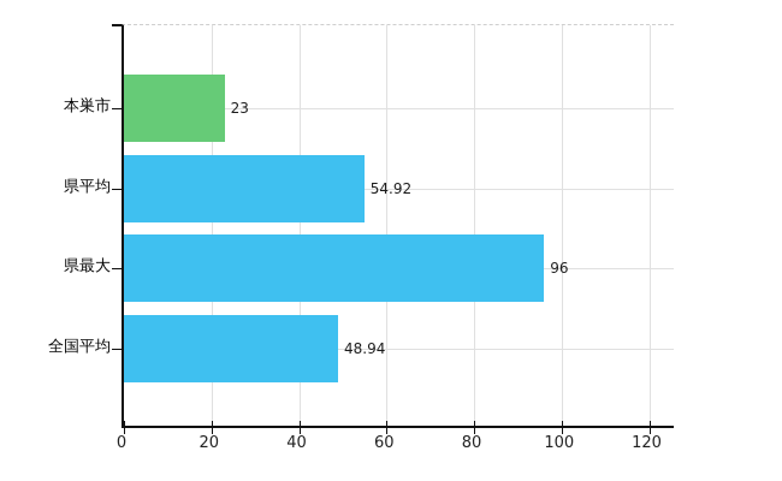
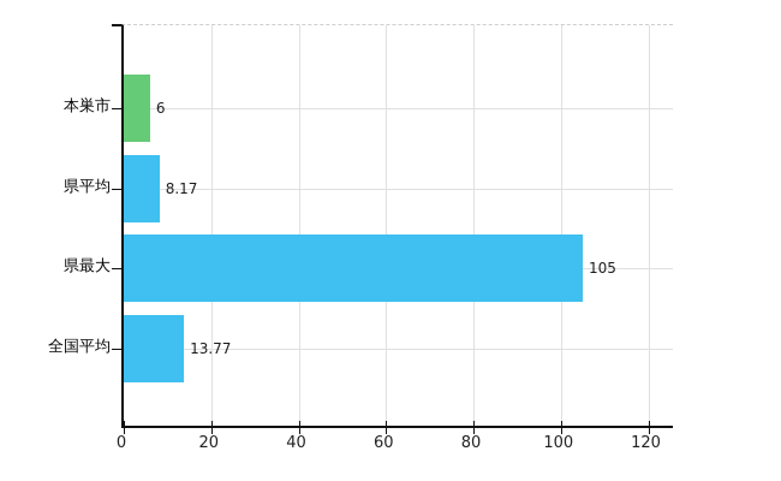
本巣市: 23 -> 6
県平均: 54.92 -> 8.17
県最大: 96 -> 105
全国平均: 48.94 -> 13.77
